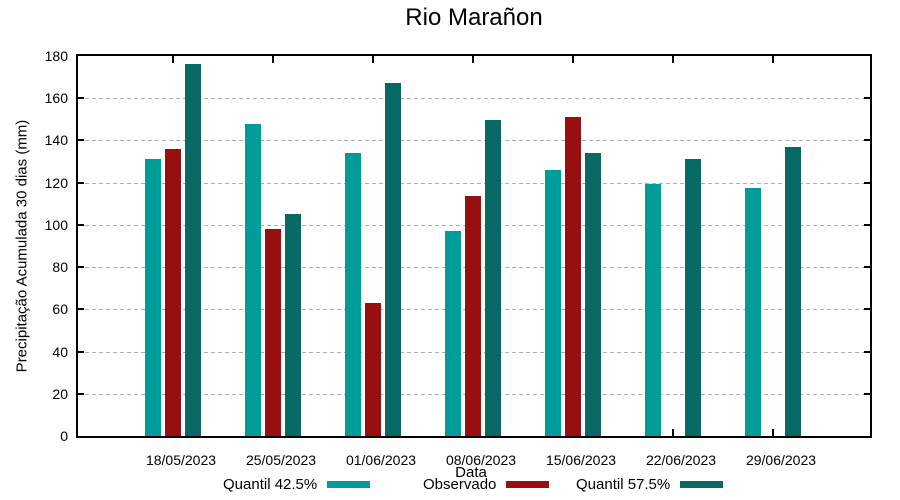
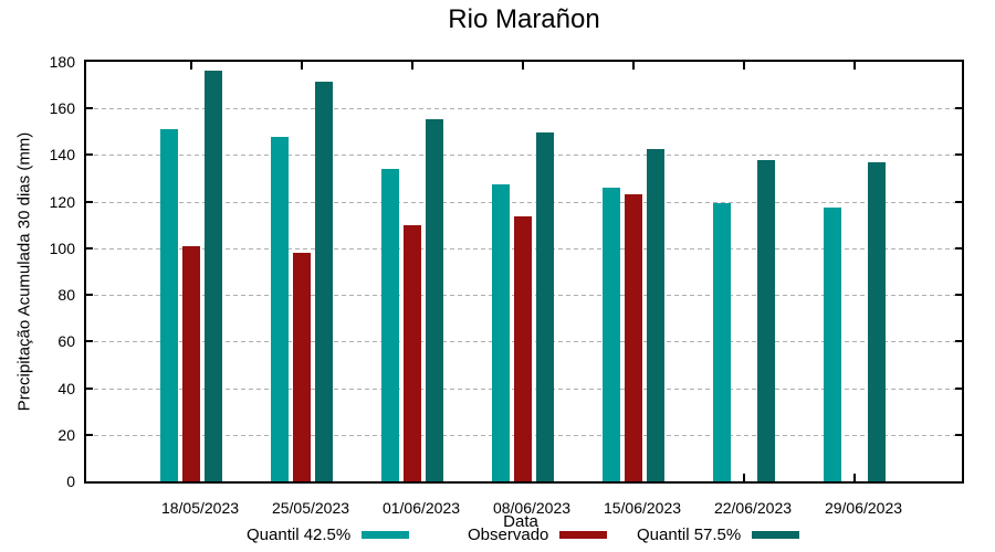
Quantil 42.5%/18/05/2023: 131 -> 151
Observado/18/05/2023: 136 -> 101
Quantil 57.5%/25/05/2023: 105 -> 172
Observado/01/06/2023: 63 -> 110
Quantil 57.5%/01/06/2023: 167 -> 156
Quantil 42.5%/08/06/2023: 97 -> 128
Observado/15/06/2023: 151 -> 123
Quantil 57.5%/15/06/2023: 134 -> 142
Quantil 57.5%/22/06/2023: 131 -> 138
